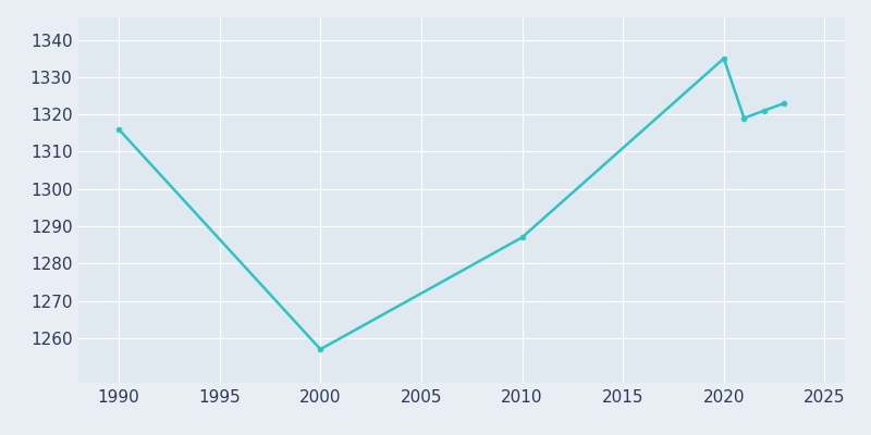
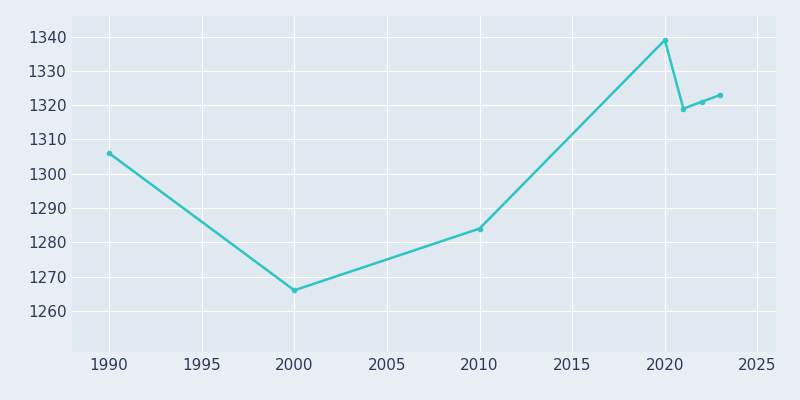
1990: 1316 -> 1306
2000: 1257 -> 1266
2010: 1287 -> 1284
2020: 1335 -> 1339
